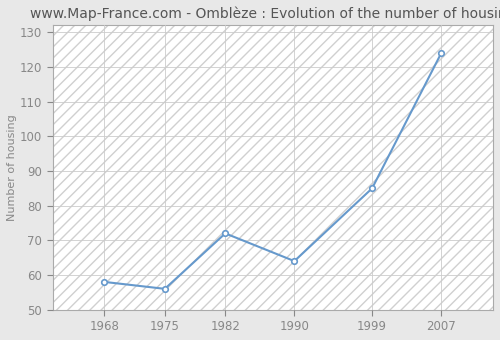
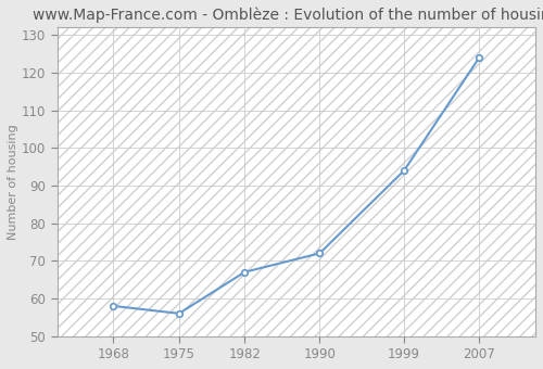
1982: 72 -> 67
1990: 64 -> 72
1999: 85 -> 94
